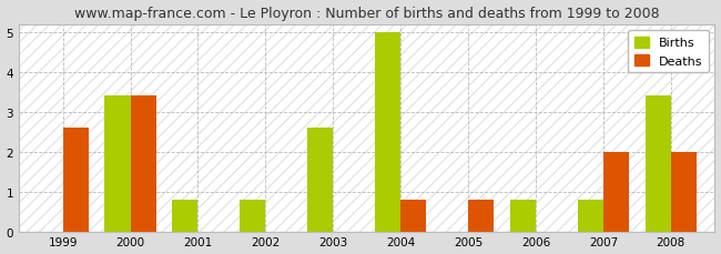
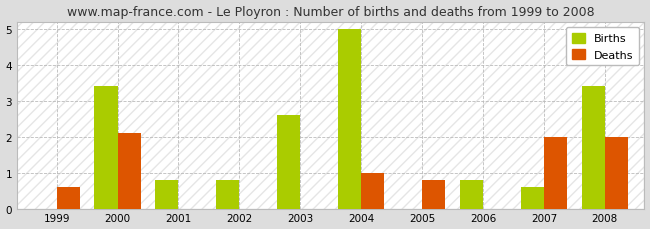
Deaths/1999: 2.6 -> 0.6
Deaths/2000: 3.4 -> 2.1
Deaths/2004: 0.8 -> 1.0
Births/2007: 0.8 -> 0.6
